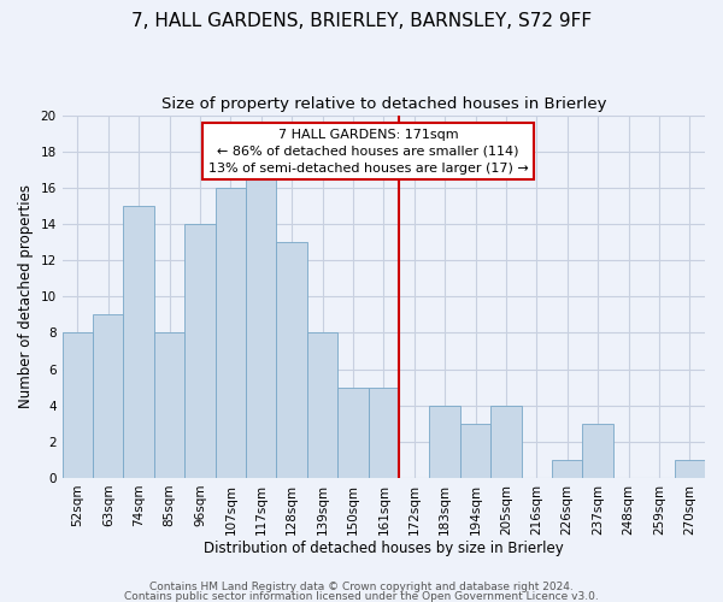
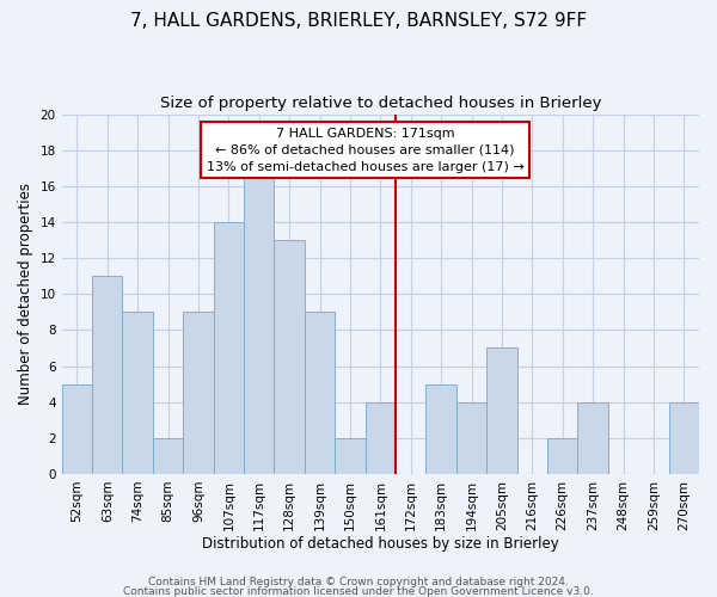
52sqm: 8 -> 5
63sqm: 9 -> 11
74sqm: 15 -> 9
85sqm: 8 -> 2
96sqm: 14 -> 9
107sqm: 16 -> 14
139sqm: 8 -> 9
150sqm: 5 -> 2
161sqm: 5 -> 4
183sqm: 4 -> 5
194sqm: 3 -> 4
205sqm: 4 -> 7
226sqm: 1 -> 2
237sqm: 3 -> 4
270sqm: 1 -> 4
